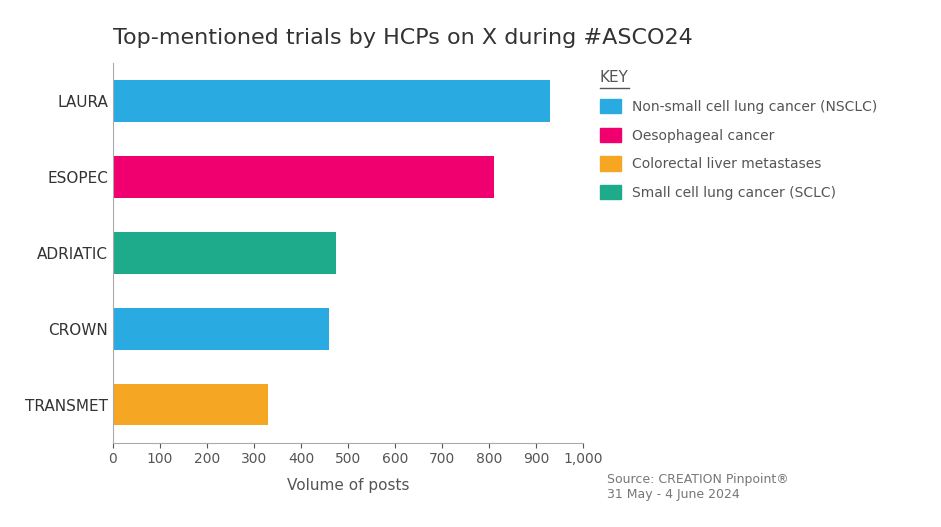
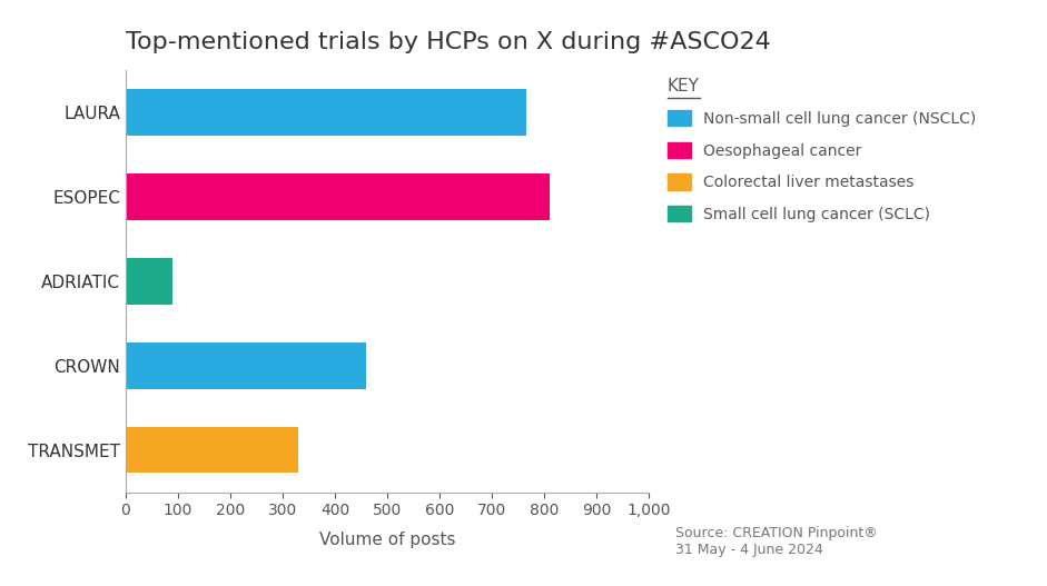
LAURA: 930 -> 765
ADRIATIC: 475 -> 90
